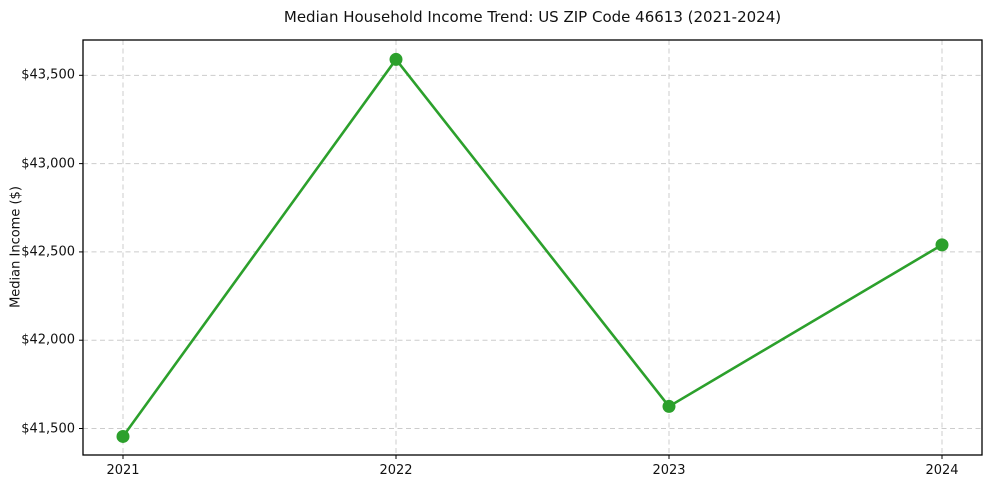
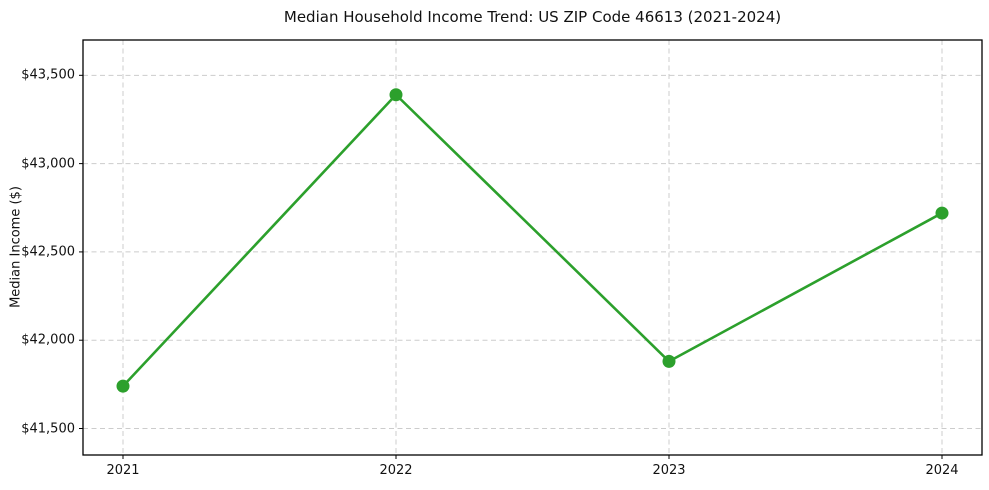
2021: $41460 -> $41740
2022: $43590 -> $43390
2023: $41620 -> $41880
2024: $42540 -> $42720
